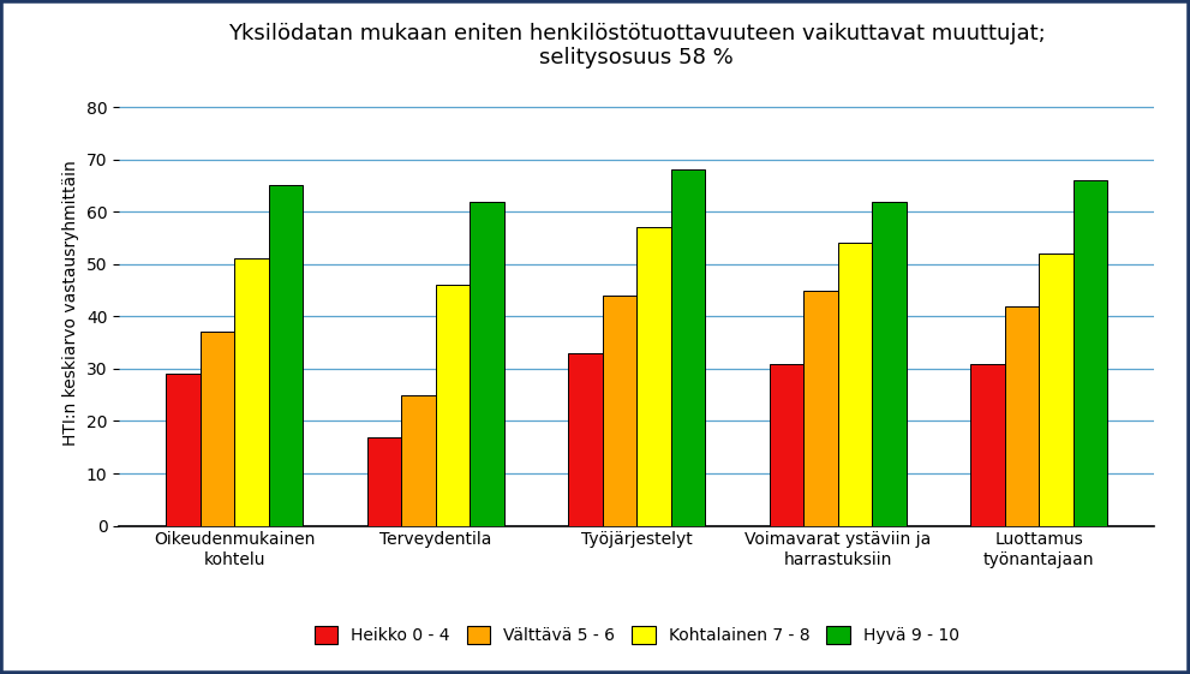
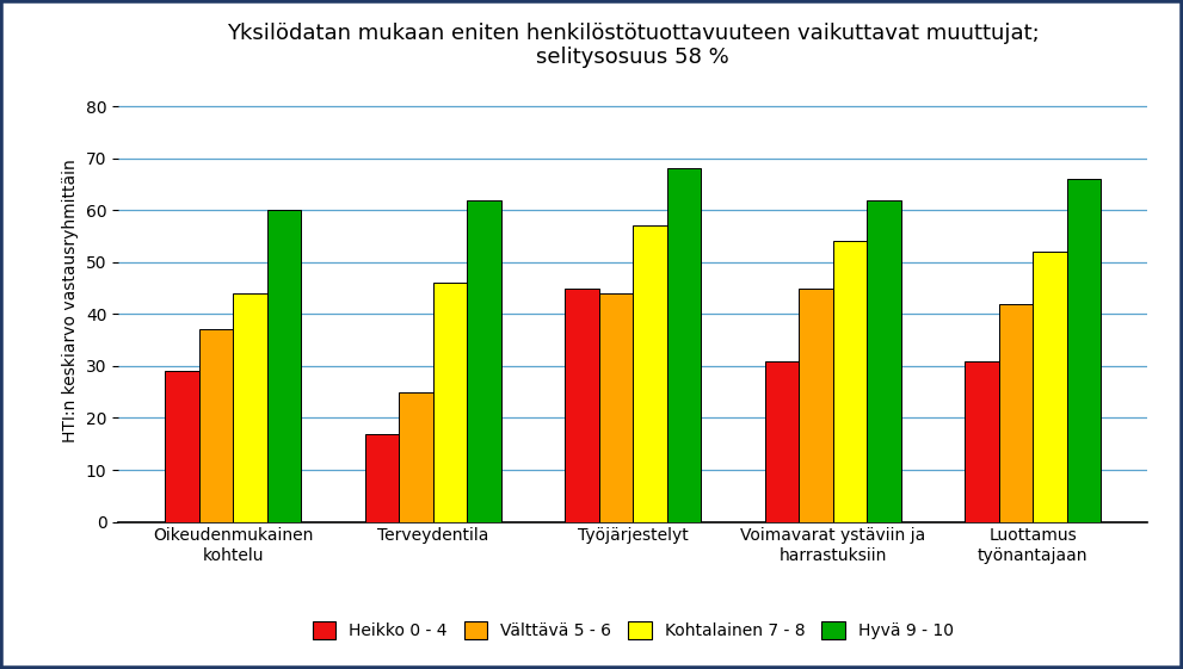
Kohtalainen 7 - 8/Oikeudenmukainen kohtelu: 51 -> 44
Hyvä 9 - 10/Oikeudenmukainen kohtelu: 65 -> 60
Heikko 0 - 4/Työjärjestelyt: 33 -> 45
